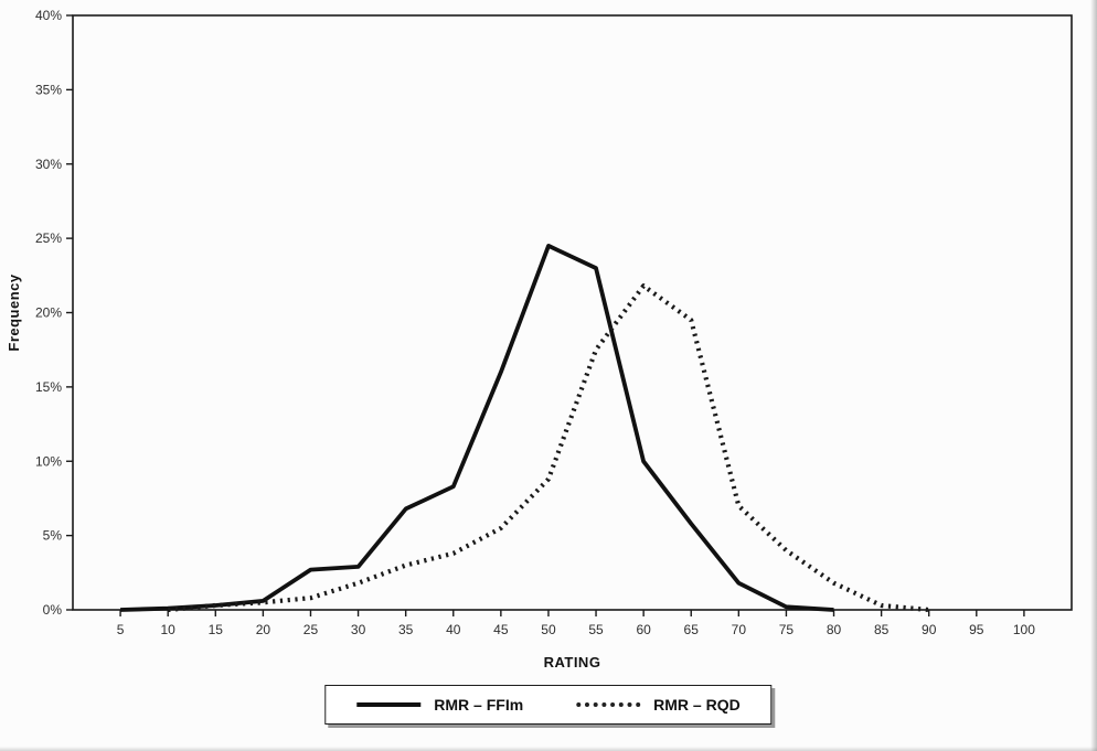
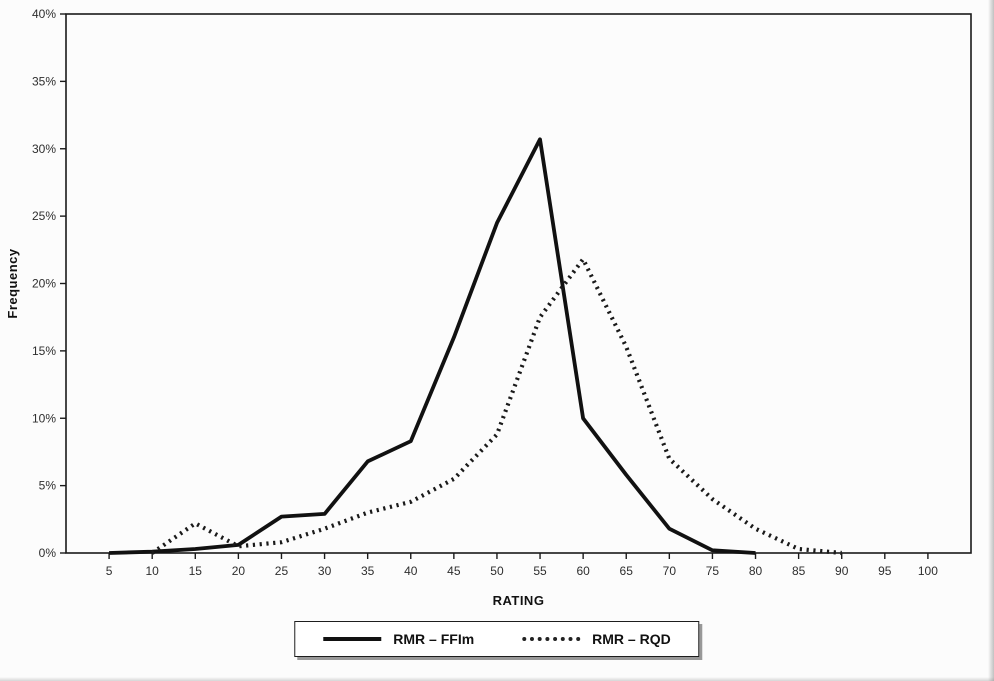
RMR – RQD/15: 0.3% -> 2.2%
RMR – FFIm/55: 23.0% -> 30.7%
RMR – RQD/65: 19.5% -> 15.3%
